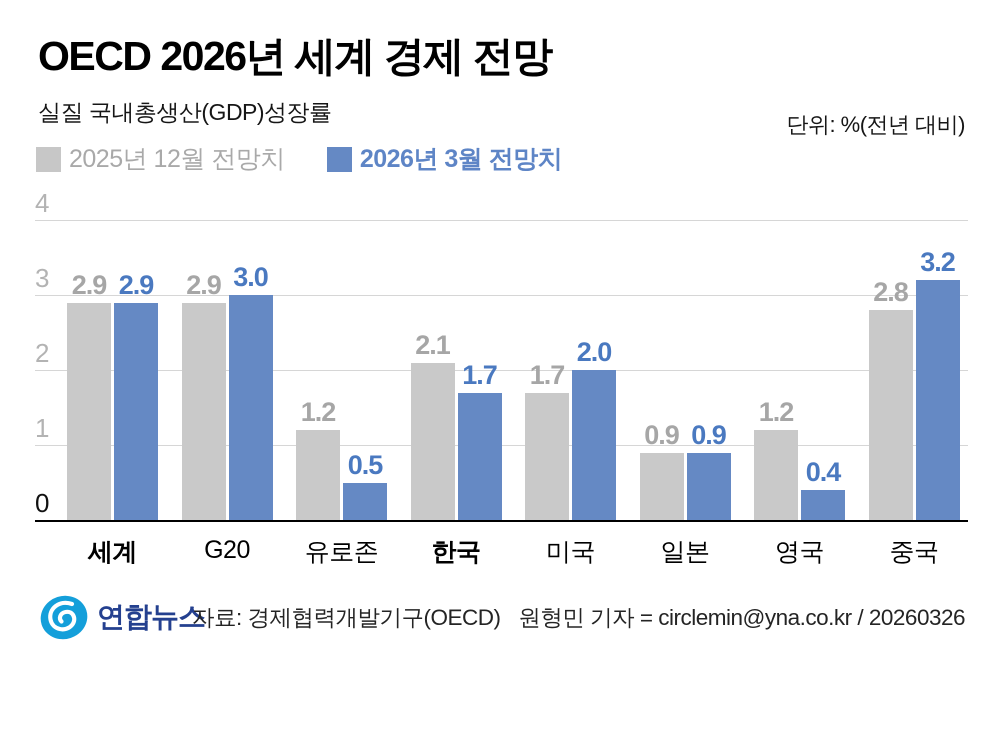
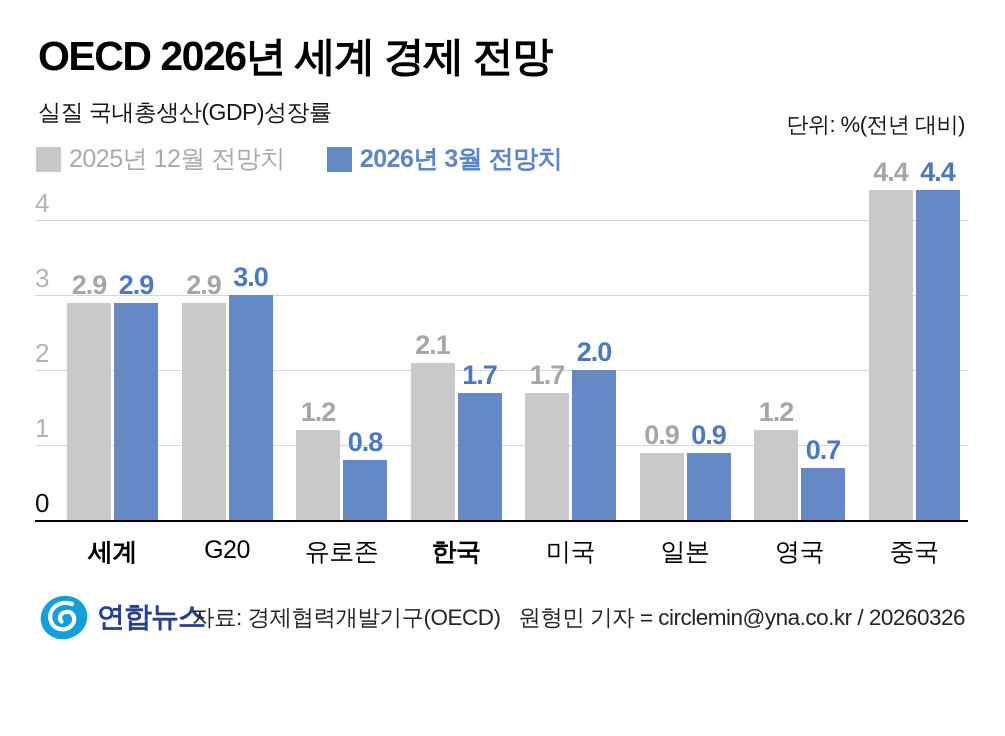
2026년 3월 전망치/유로존: 0.5 -> 0.8
2026년 3월 전망치/영국: 0.4 -> 0.7
2025년 12월 전망치/중국: 2.8 -> 4.4
2026년 3월 전망치/중국: 3.2 -> 4.4
